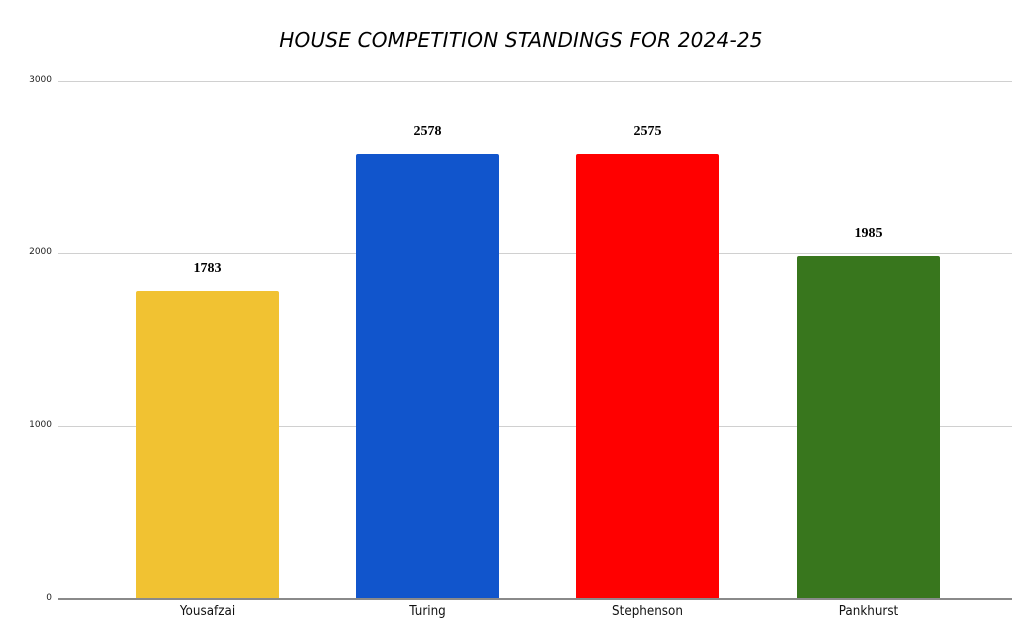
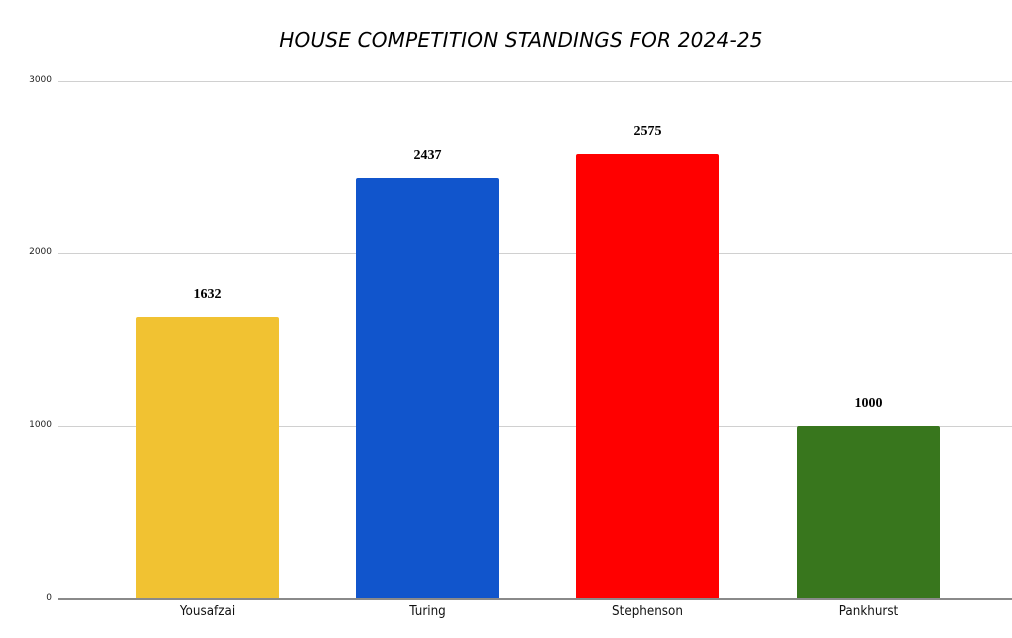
Yousafzai: 1783 -> 1632
Turing: 2578 -> 2437
Pankhurst: 1985 -> 1000
